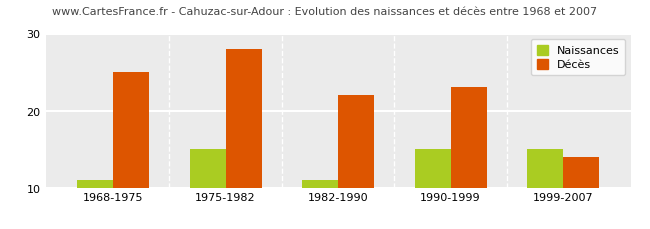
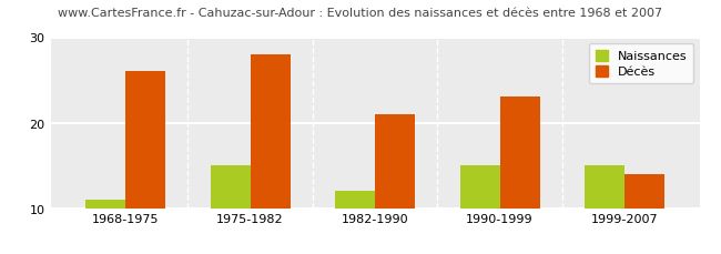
Décès/1968-1975: 25 -> 26
Naissances/1982-1990: 11 -> 12
Décès/1982-1990: 22 -> 21
